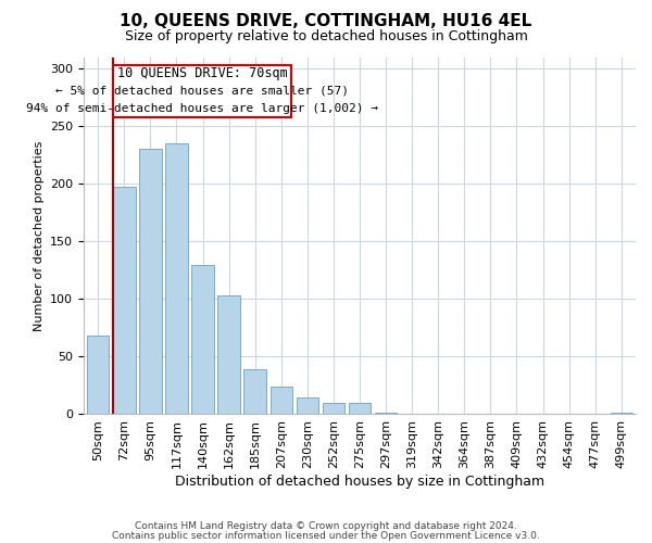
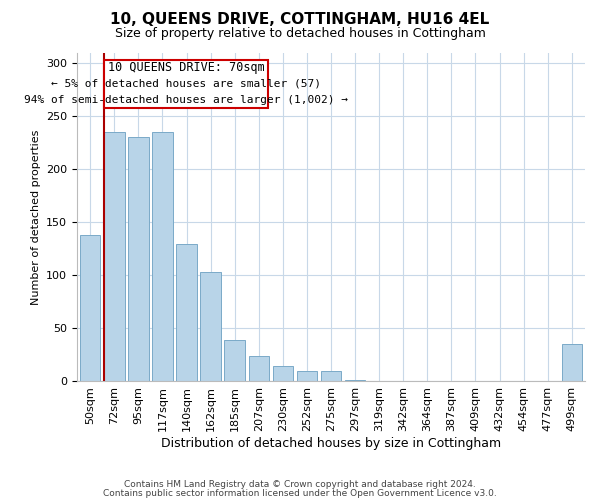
50sqm: 68 -> 138
72sqm: 197 -> 235
499sqm: 1 -> 35
